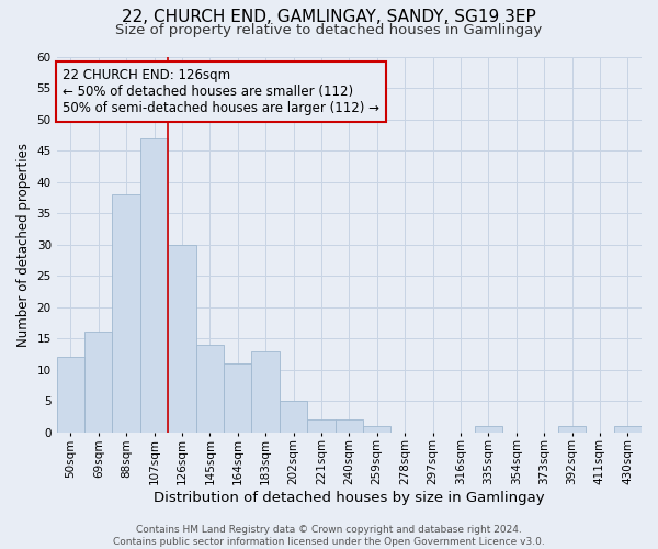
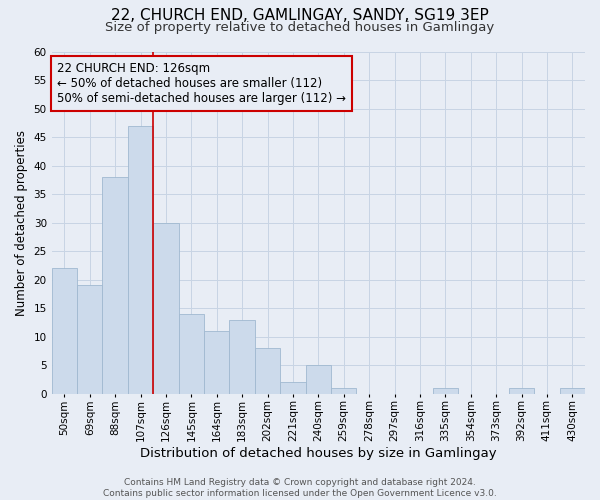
50sqm: 12 -> 22
69sqm: 16 -> 19
202sqm: 5 -> 8
240sqm: 2 -> 5
